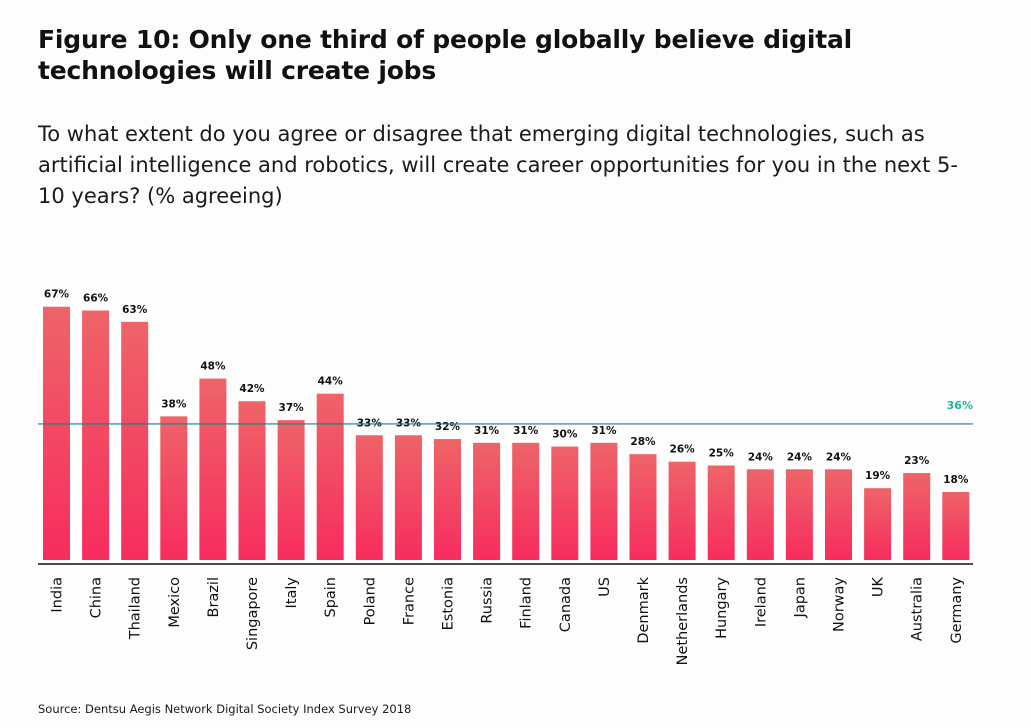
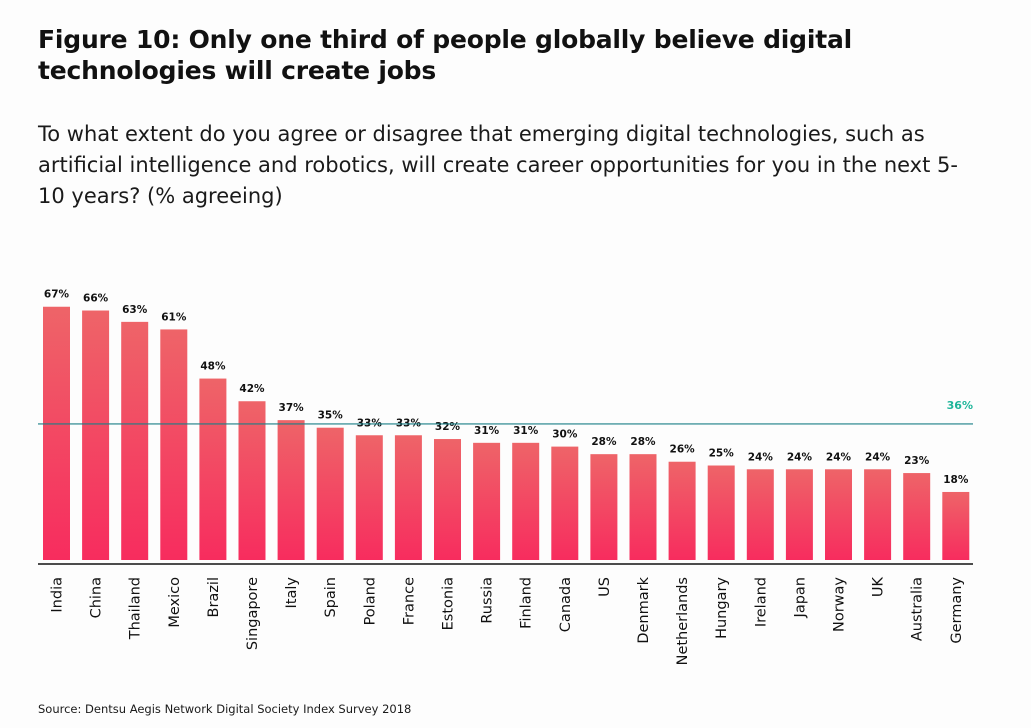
Mexico: 38% -> 61%
Spain: 44% -> 35%
US: 31% -> 28%
UK: 19% -> 24%
